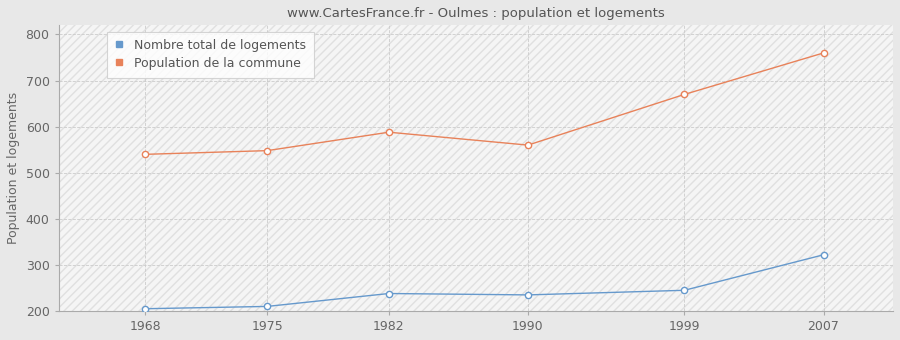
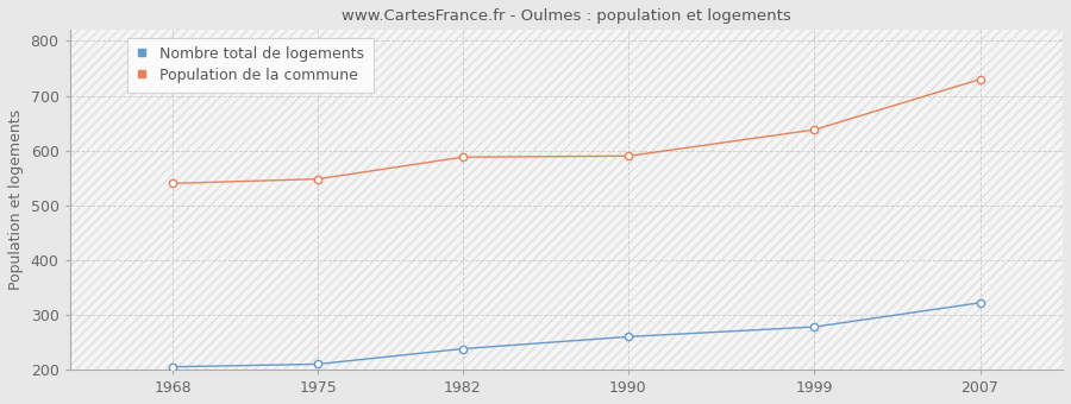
Nombre total de logements/1990: 235 -> 260
Population de la commune/1990: 560 -> 590
Nombre total de logements/1999: 245 -> 278
Population de la commune/1999: 670 -> 638
Population de la commune/2007: 760 -> 730
